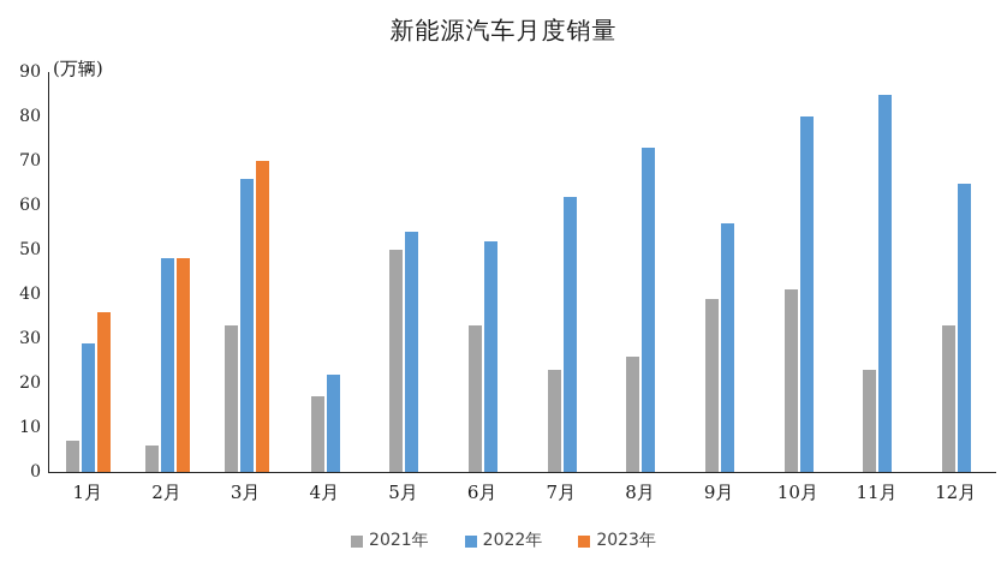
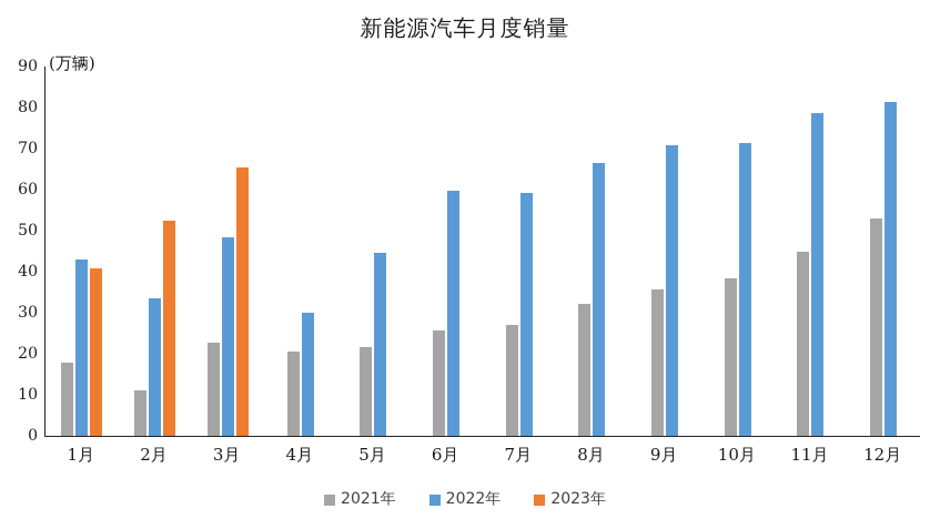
2021年/1月: 7 -> 18
2022年/1月: 29 -> 43
2023年/1月: 36 -> 41
2021年/2月: 6 -> 11
2022年/2月: 48 -> 33
2023年/2月: 48 -> 52
2021年/3月: 33 -> 23
2022年/3月: 66 -> 48
2023年/3月: 70 -> 65
2021年/4月: 17 -> 21
2022年/4月: 22 -> 30
2021年/5月: 50 -> 22
2022年/5月: 54 -> 45
2021年/6月: 33 -> 26
2022年/6月: 52 -> 60
2021年/7月: 23 -> 27
2022年/7月: 62 -> 59
2021年/8月: 26 -> 32
2022年/8月: 73 -> 67
2021年/9月: 39 -> 36
2022年/9月: 56 -> 71
2021年/10月: 41 -> 38
2022年/10月: 80 -> 71
2021年/11月: 23 -> 45
2022年/11月: 85 -> 79
2021年/12月: 33 -> 53
2022年/12月: 65 -> 81
